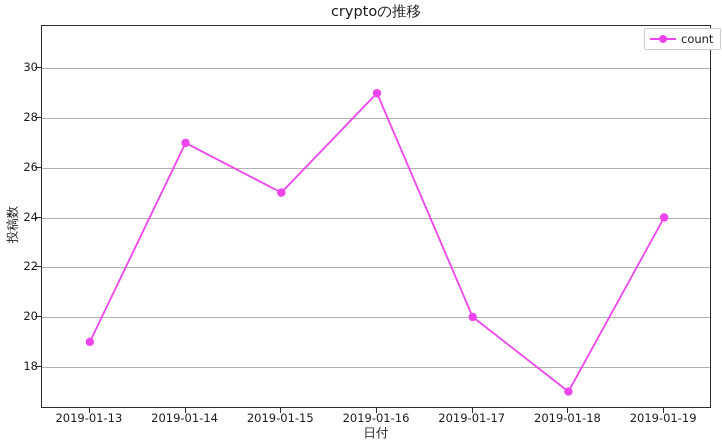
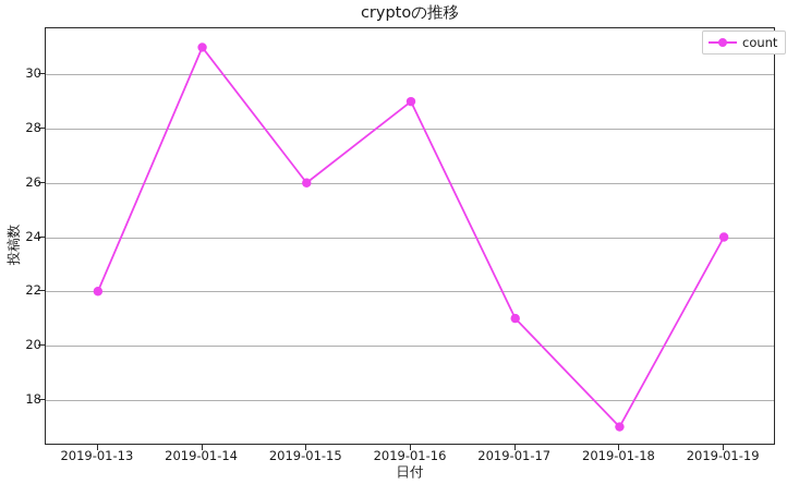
2019-01-13: 19 -> 22
2019-01-14: 27 -> 31
2019-01-15: 25 -> 26
2019-01-17: 20 -> 21
